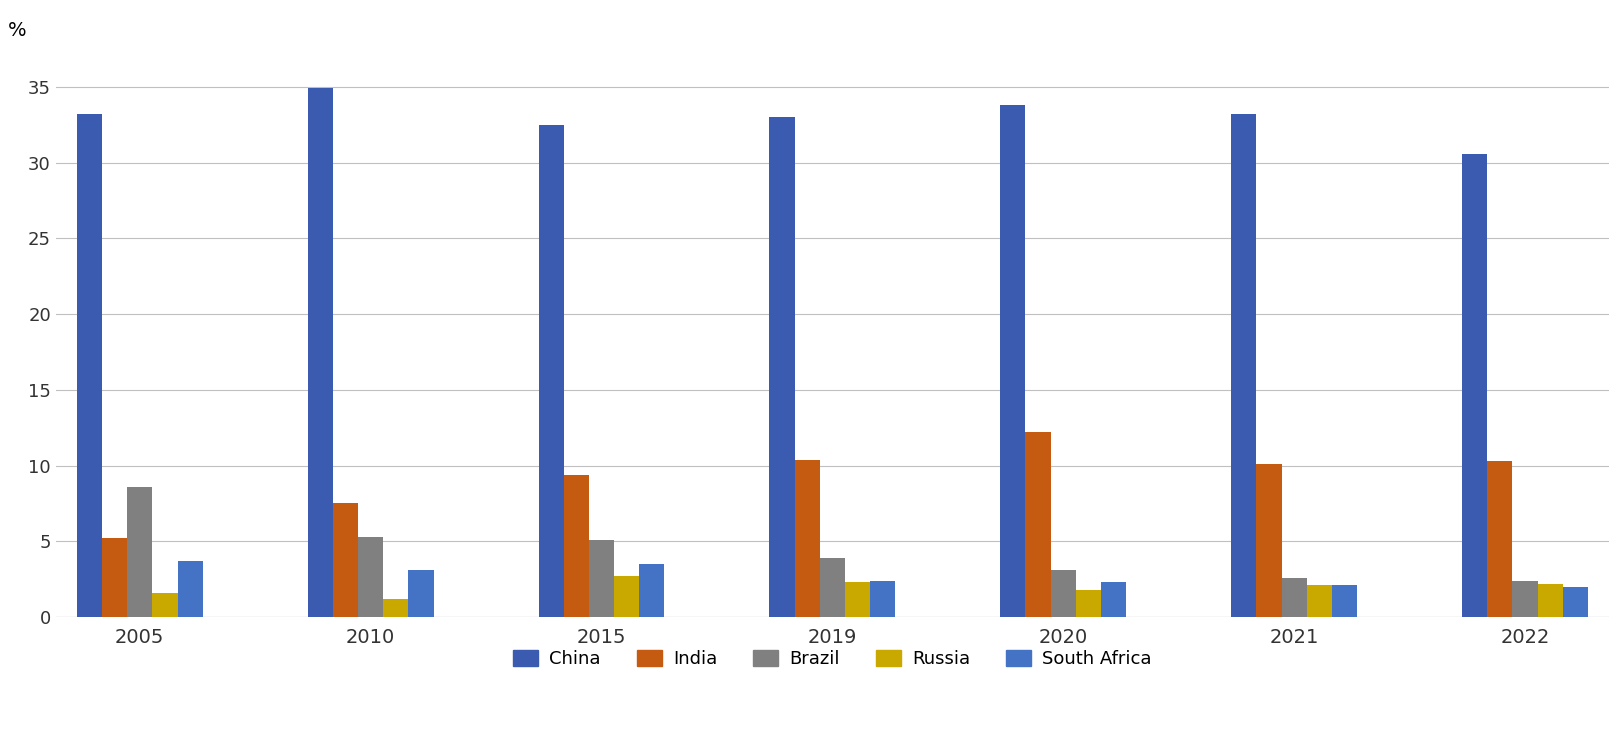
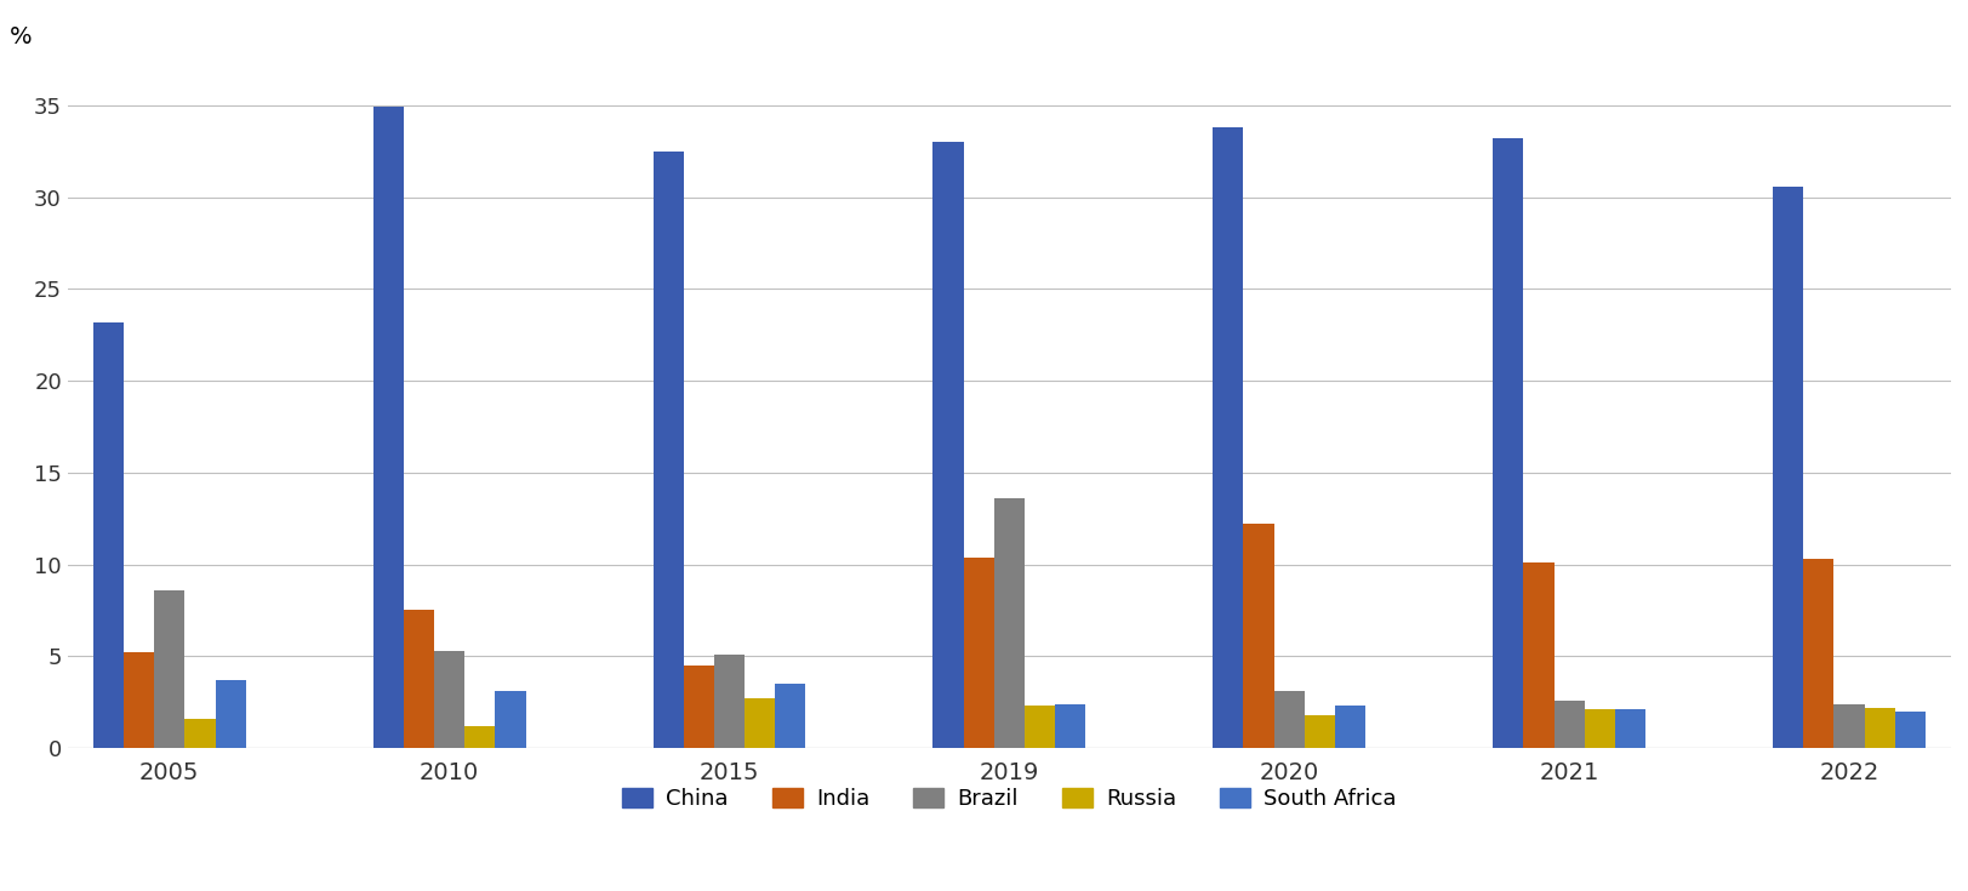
China/2005: 33.2 -> 23.2
India/2015: 9.4 -> 4.5
Brazil/2019: 3.9 -> 13.6
